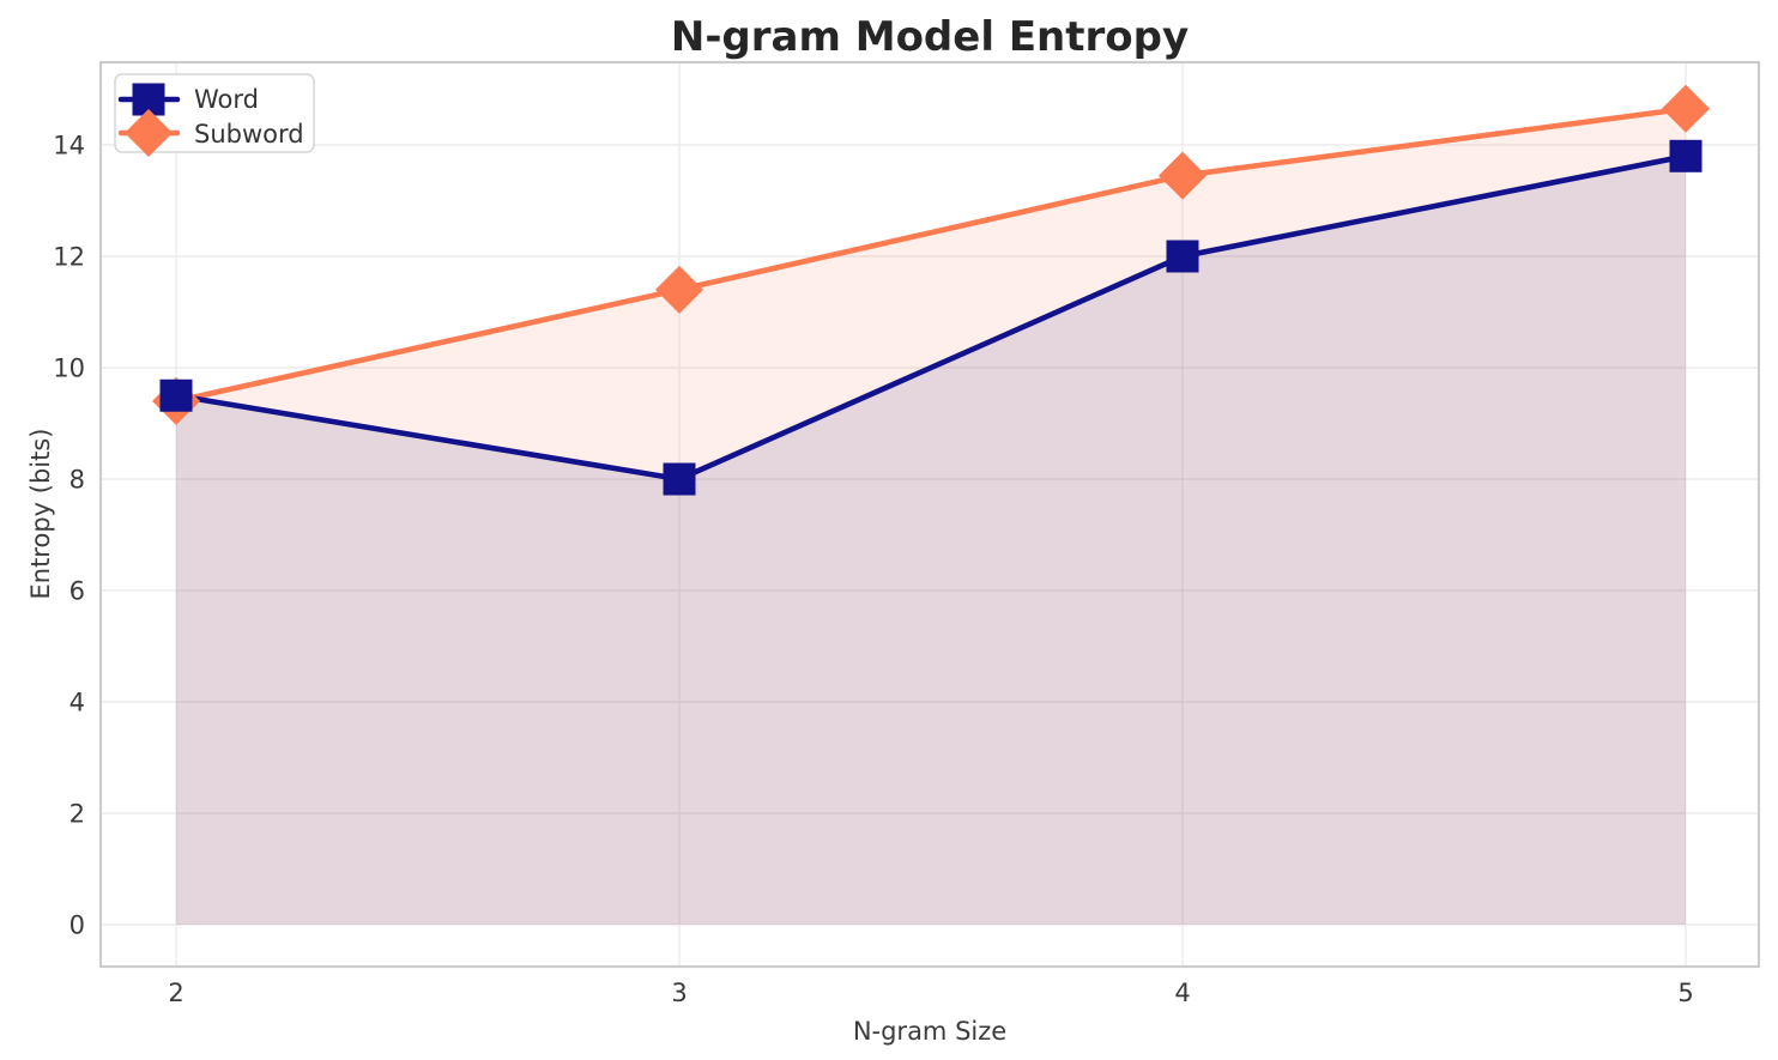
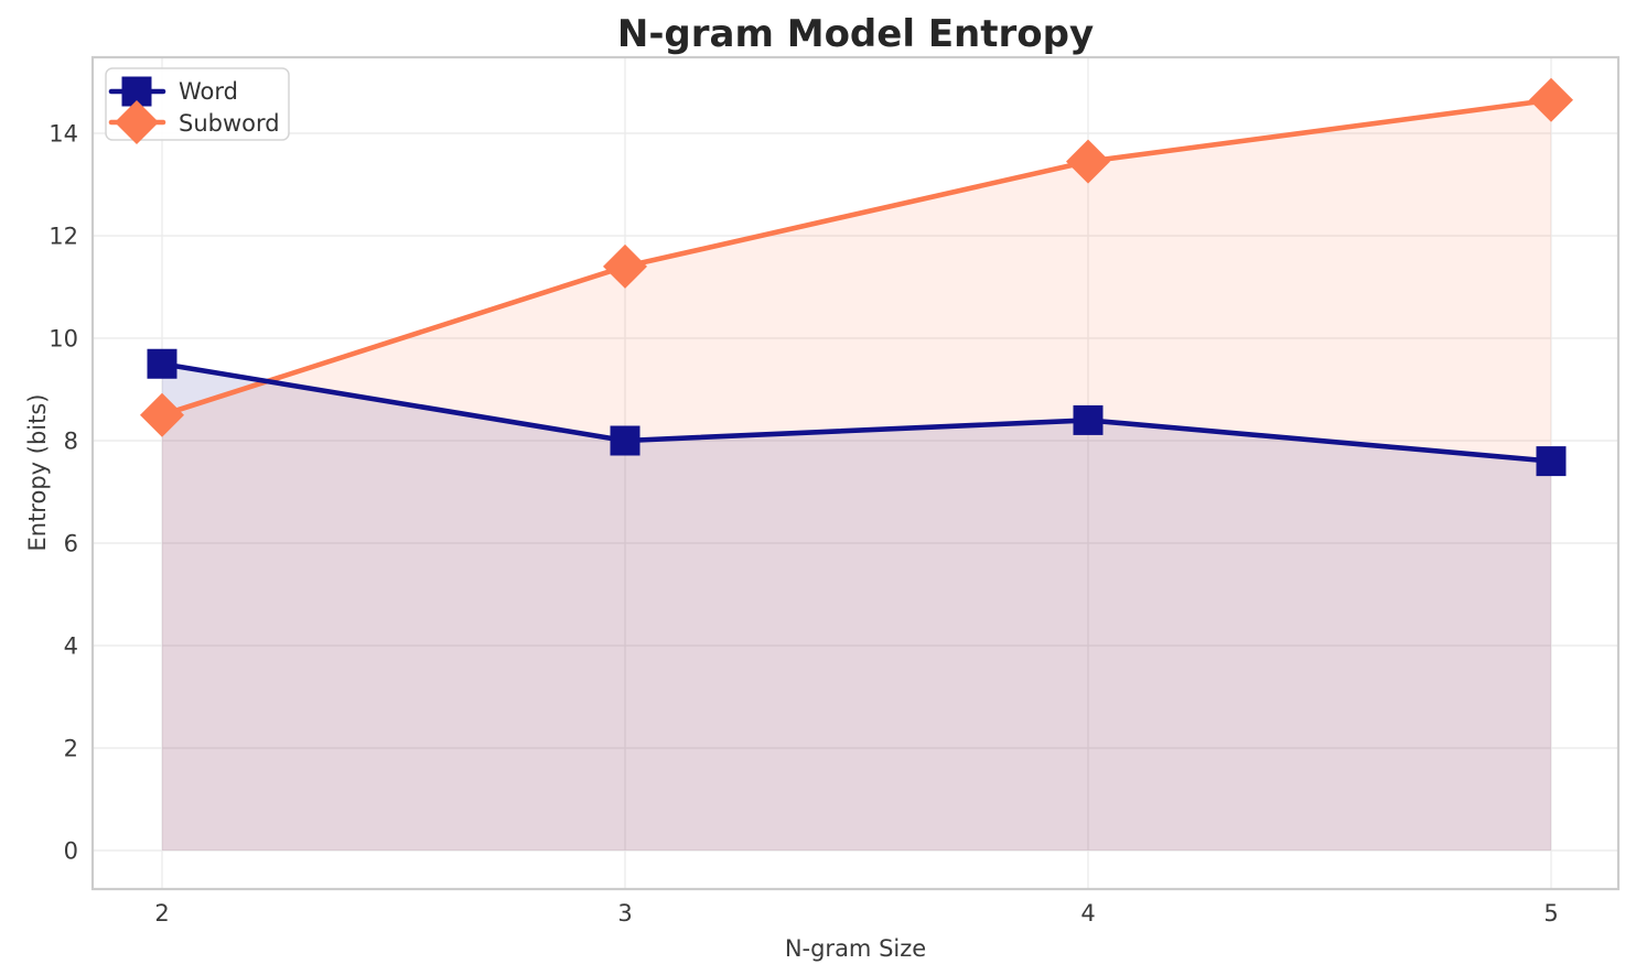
Subword/2: 9.4 -> 8.5
Word/4: 12.0 -> 8.4
Word/5: 13.8 -> 7.6
